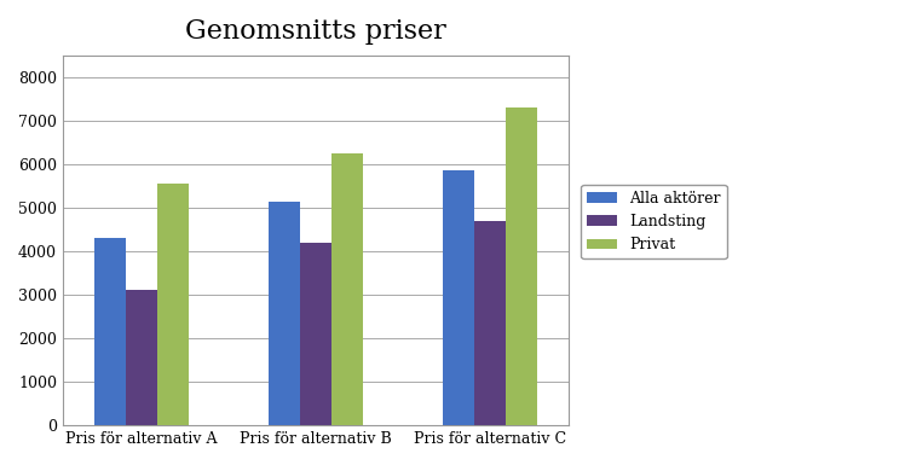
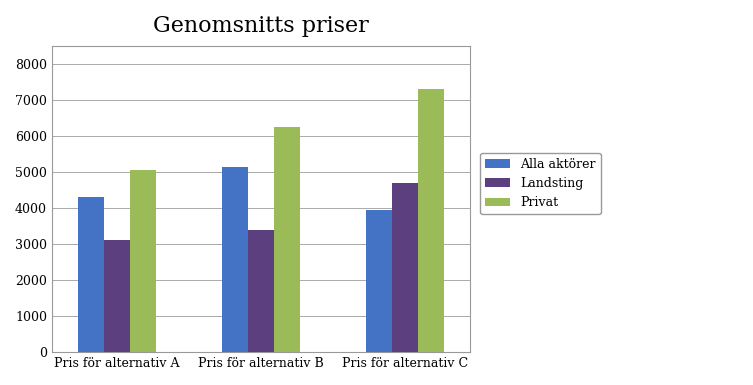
Privat/Pris för alternativ A: 5550 -> 5050
Landsting/Pris för alternativ B: 4200 -> 3400
Alla aktörer/Pris för alternativ C: 5850 -> 3950
